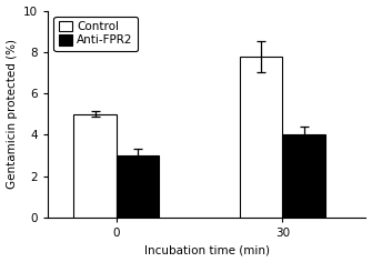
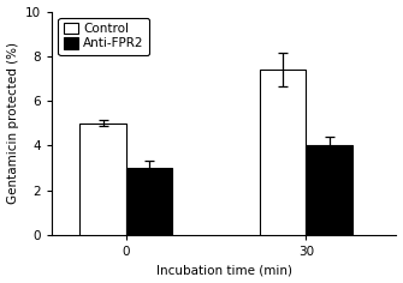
Control/30: 7.8 -> 7.4
